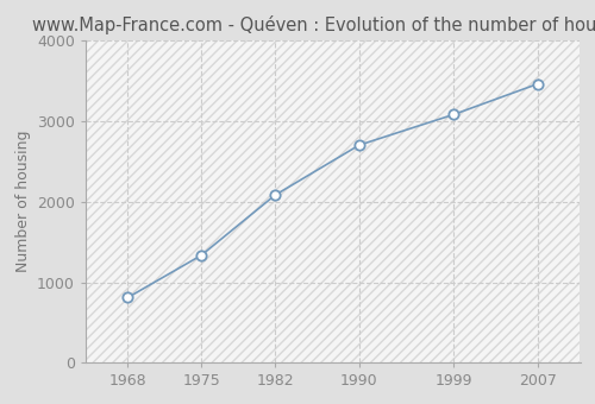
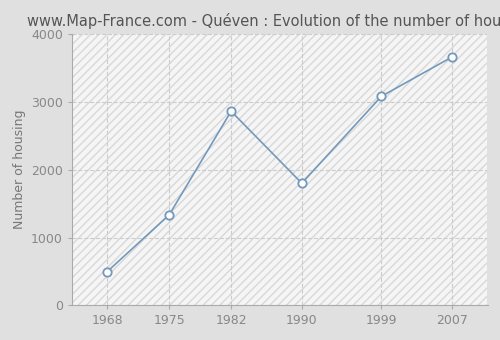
1968: 810 -> 500
1982: 2080 -> 2860
1990: 2700 -> 1800
2007: 3460 -> 3660
